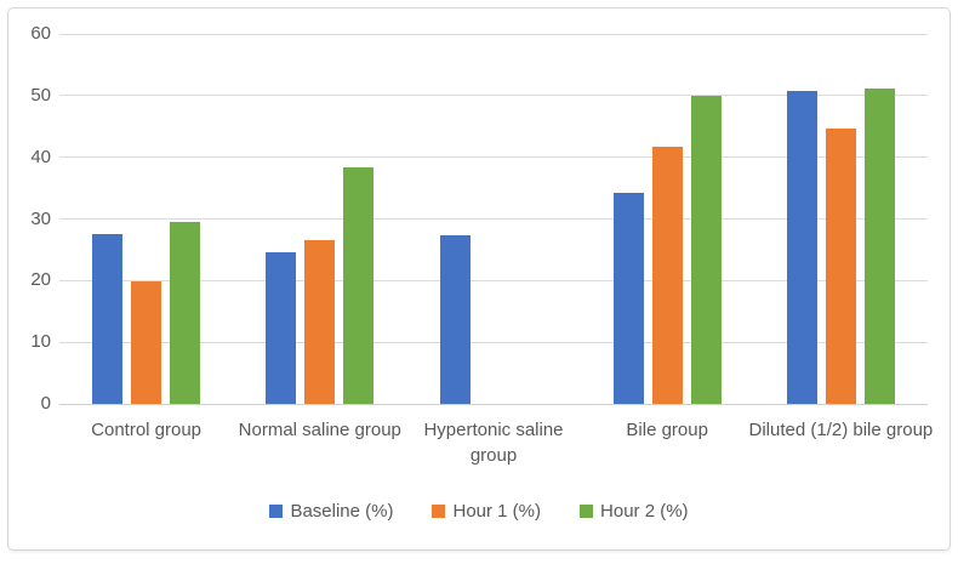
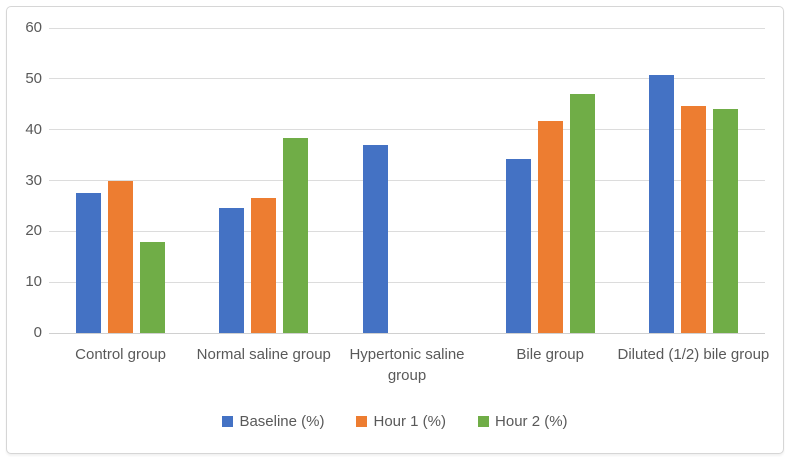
Hour 1 (%)/Control group: 20 -> 30
Hour 2 (%)/Control group: 30 -> 18
Baseline (%)/Hypertonic saline group: 27 -> 37
Hour 2 (%)/Bile group: 50 -> 47
Hour 2 (%)/Diluted (1/2) bile group: 51 -> 44
